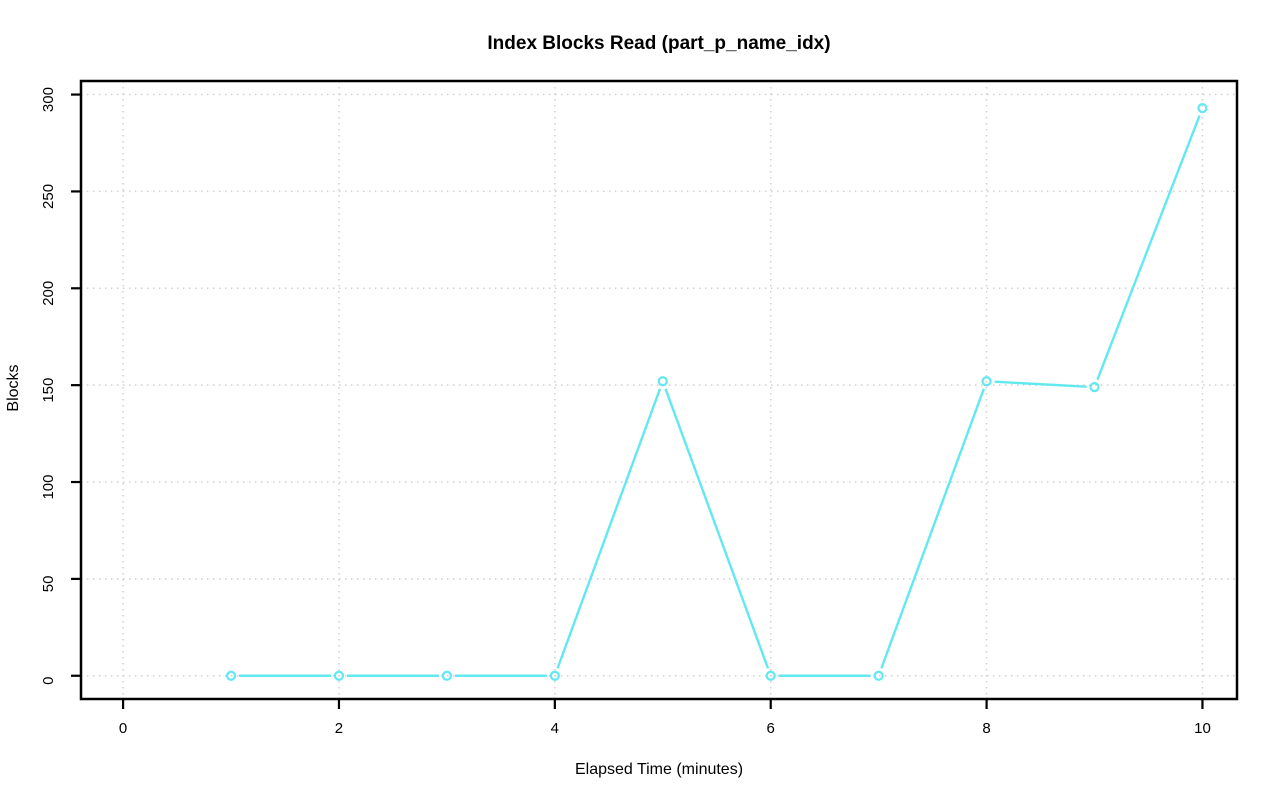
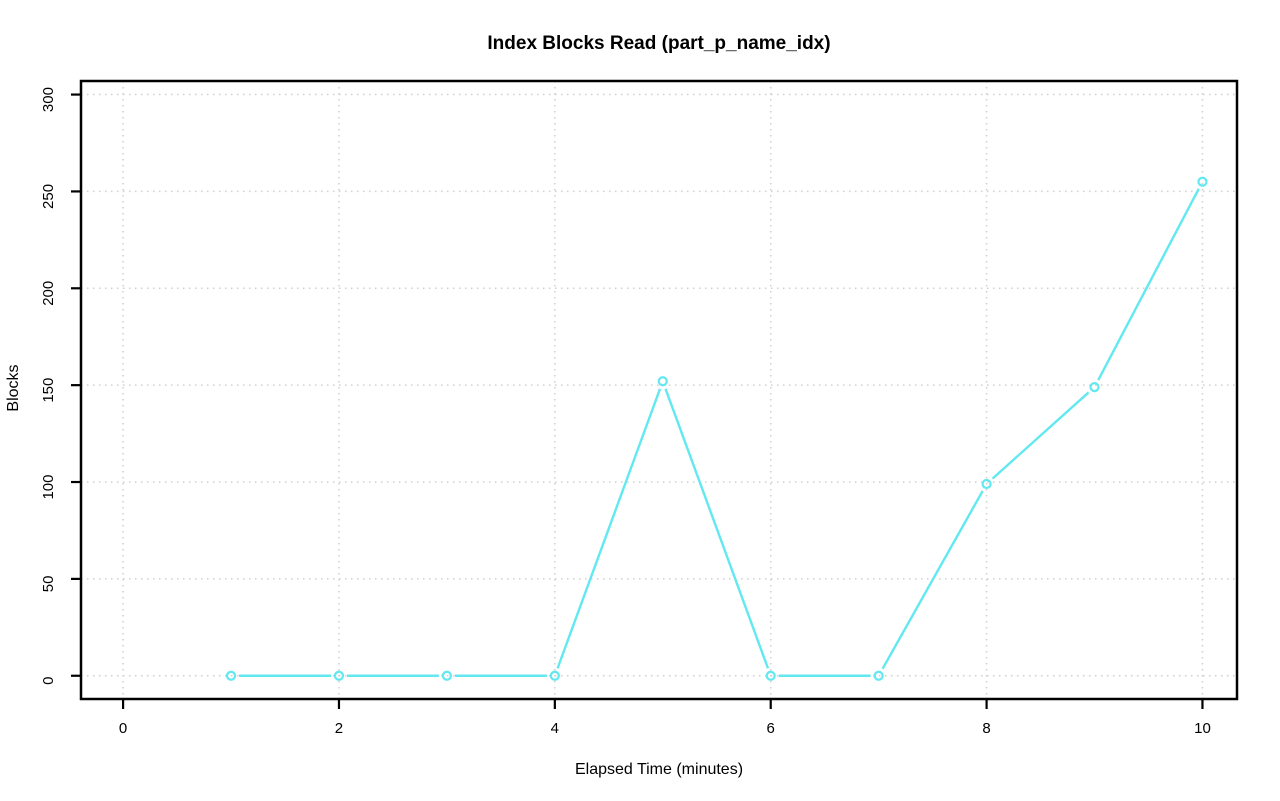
8: 152 -> 99
10: 293 -> 255
